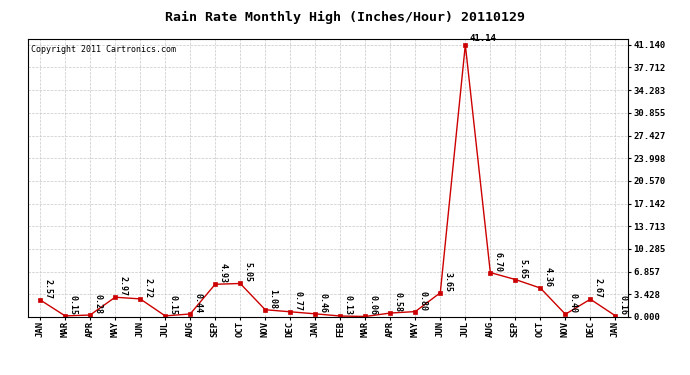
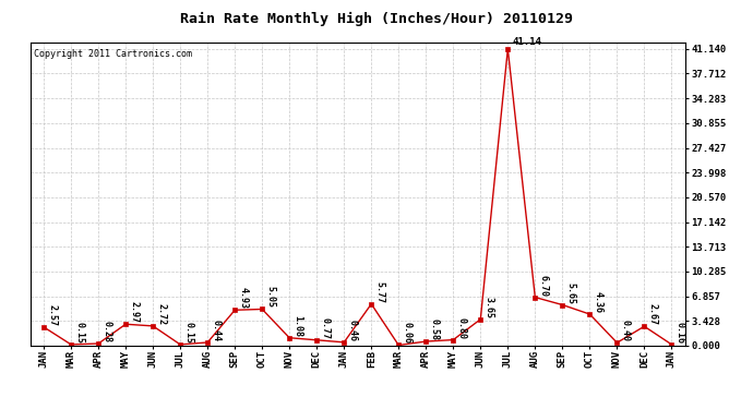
FEB: 0.13 -> 5.77
